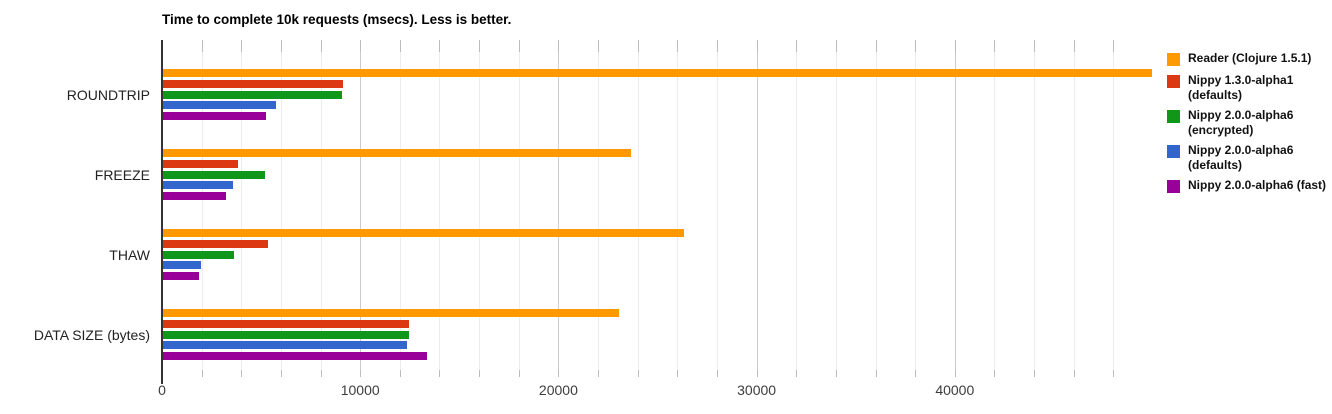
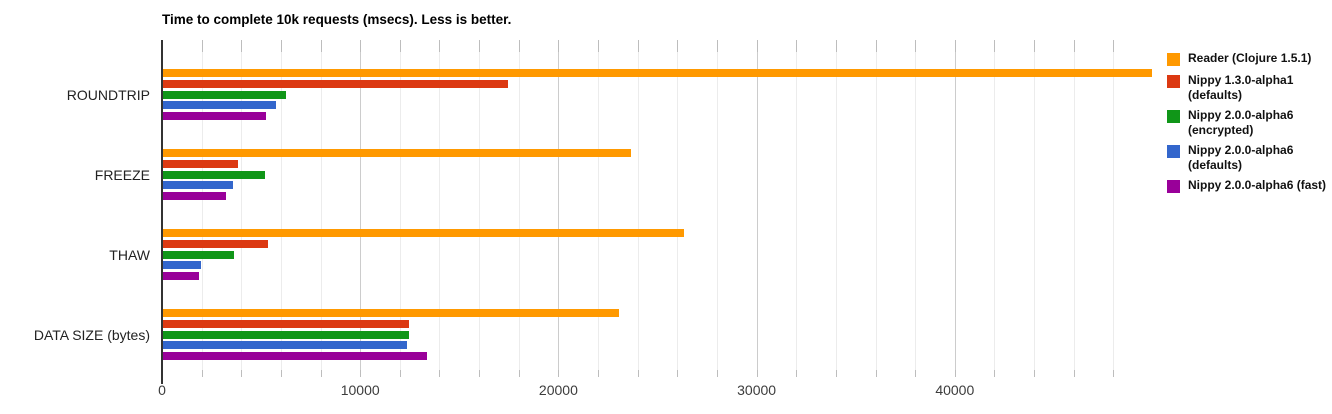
Nippy 1.3.0-alpha1 (defaults)/ROUNDTRIP: 9100 -> 17400
Nippy 2.0.0-alpha6 (encrypted)/ROUNDTRIP: 9000 -> 6200
